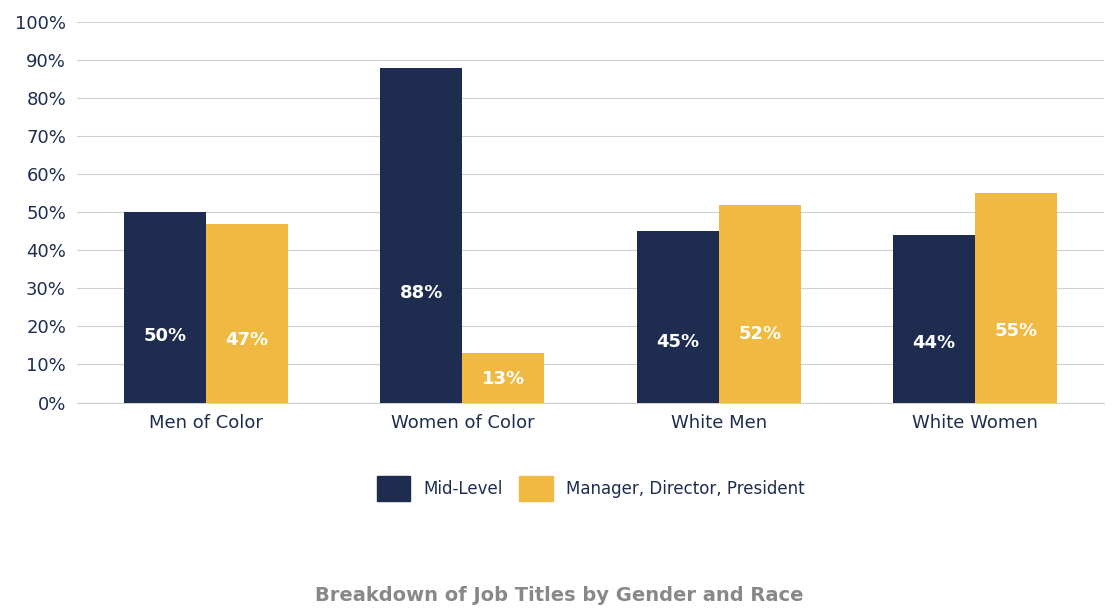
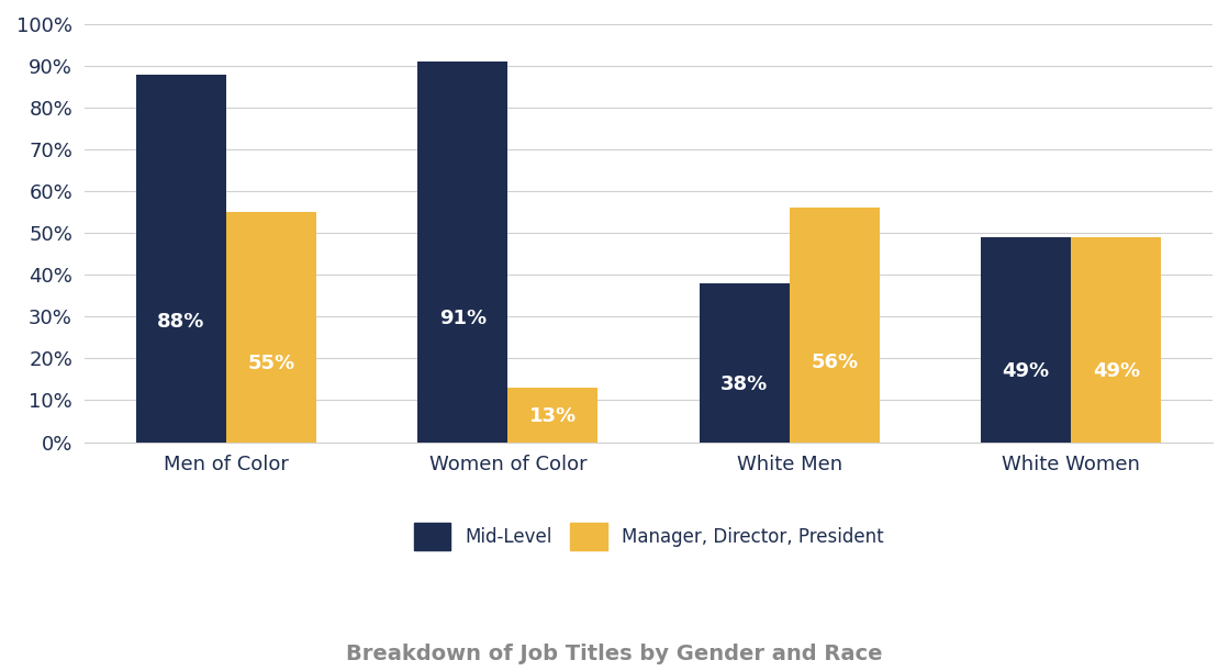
Mid-Level/Men of Color: 50% -> 88%
Manager, Director, President/Men of Color: 47% -> 55%
Mid-Level/Women of Color: 88% -> 91%
Mid-Level/White Men: 45% -> 38%
Manager, Director, President/White Men: 52% -> 56%
Mid-Level/White Women: 44% -> 49%
Manager, Director, President/White Women: 55% -> 49%
